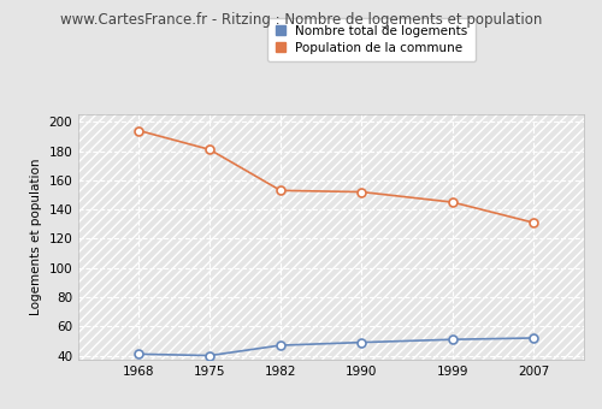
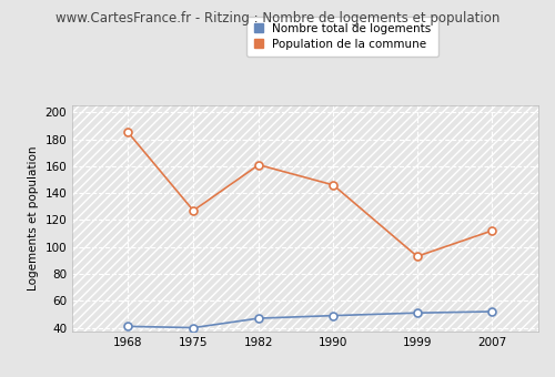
Population de la commune/1968: 194 -> 185
Population de la commune/1975: 181 -> 127
Population de la commune/1982: 153 -> 161
Population de la commune/1990: 152 -> 146
Population de la commune/1999: 145 -> 93
Population de la commune/2007: 131 -> 112
